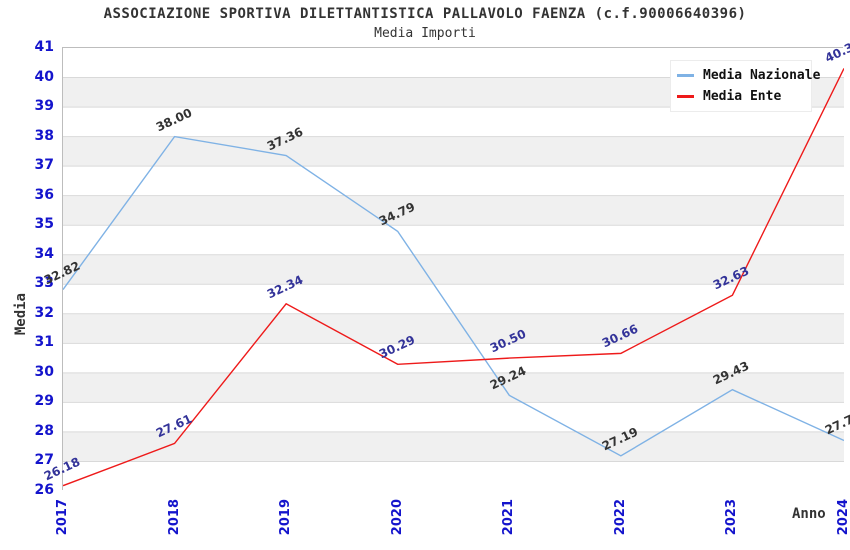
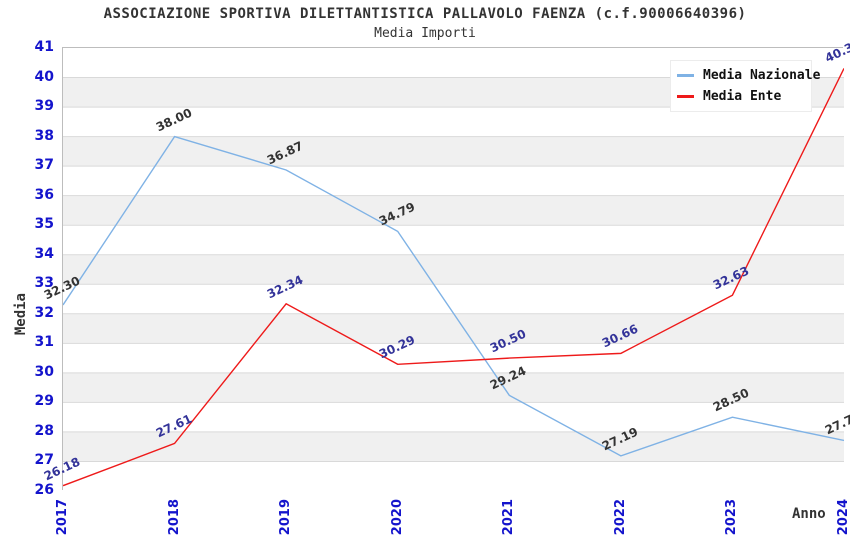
Media Nazionale/2017: 32.82 -> 32.30
Media Nazionale/2019: 37.36 -> 36.87
Media Nazionale/2023: 29.43 -> 28.50
